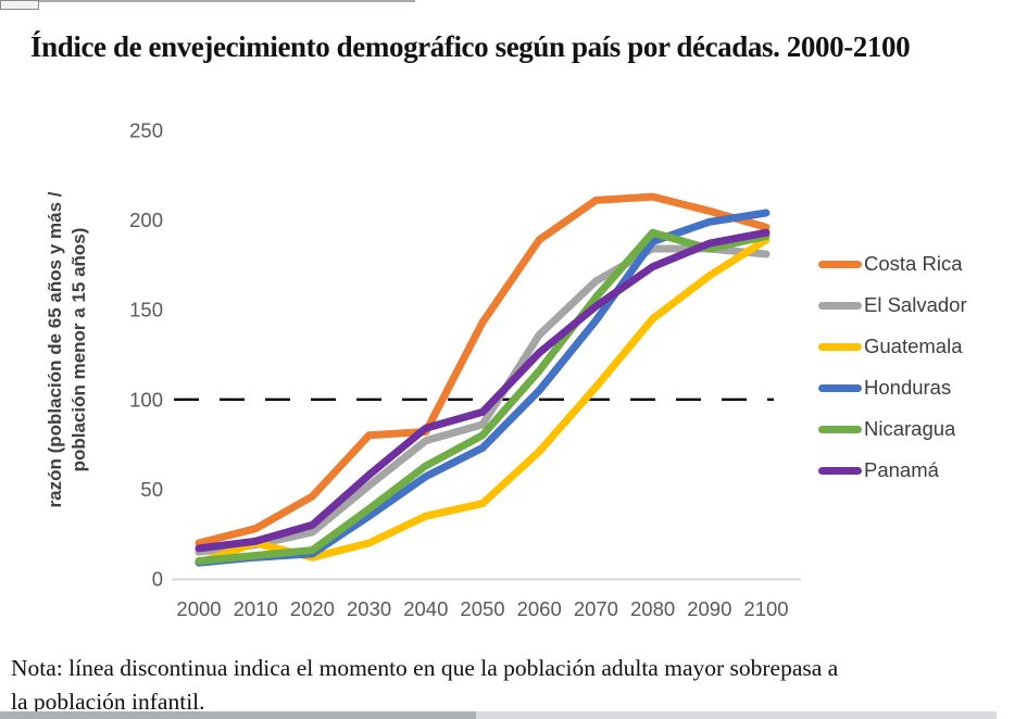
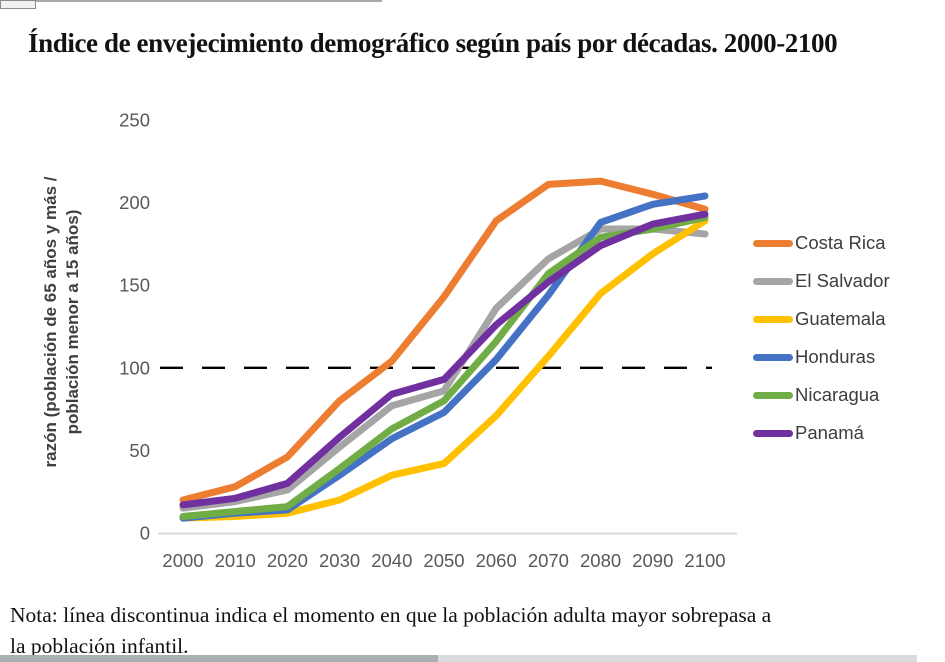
Guatemala/2010: 20 -> 10
Costa Rica/2040: 82 -> 104
Nicaragua/2080: 193 -> 179
